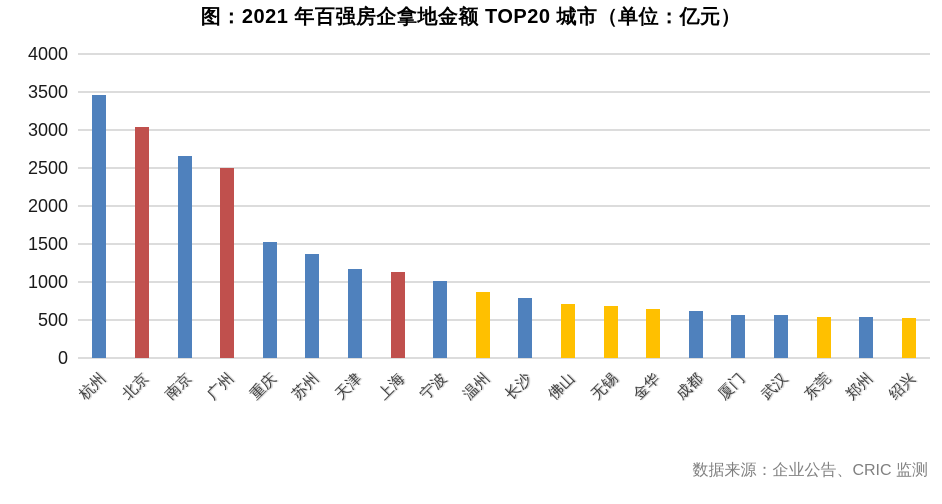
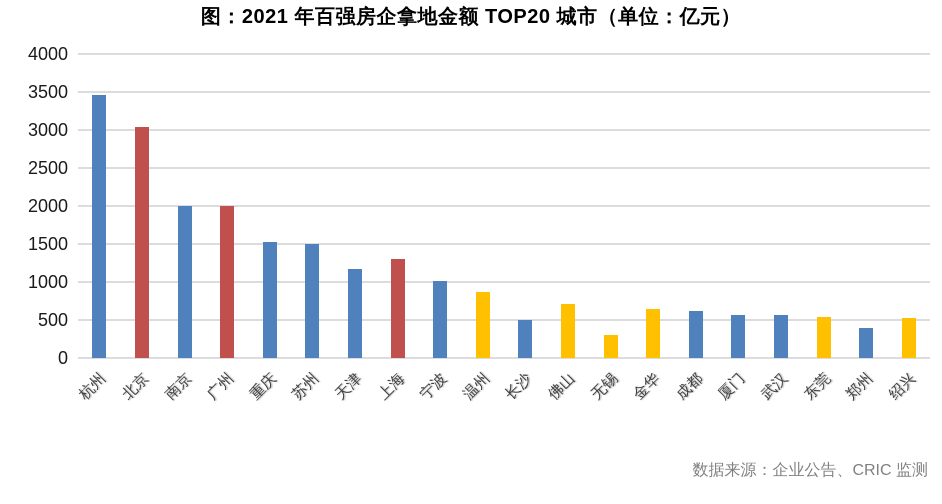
南京: 2700 -> 2000
广州: 2500 -> 2000
苏州: 1400 -> 1500
上海: 1100 -> 1300
长沙: 800 -> 500
无锡: 700 -> 300
郑州: 500 -> 400
